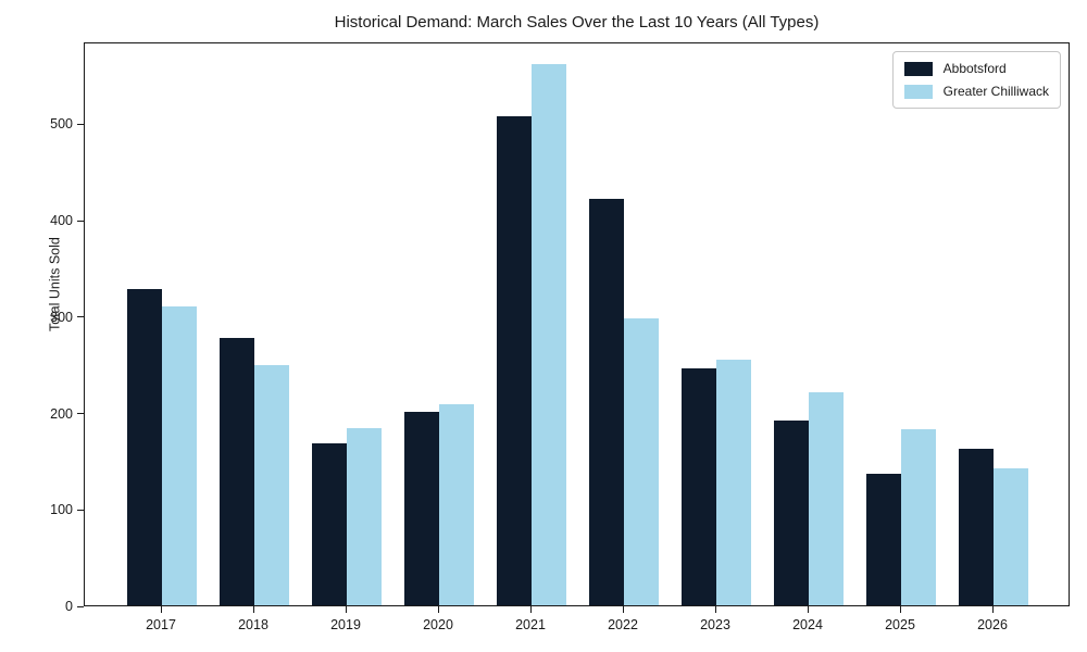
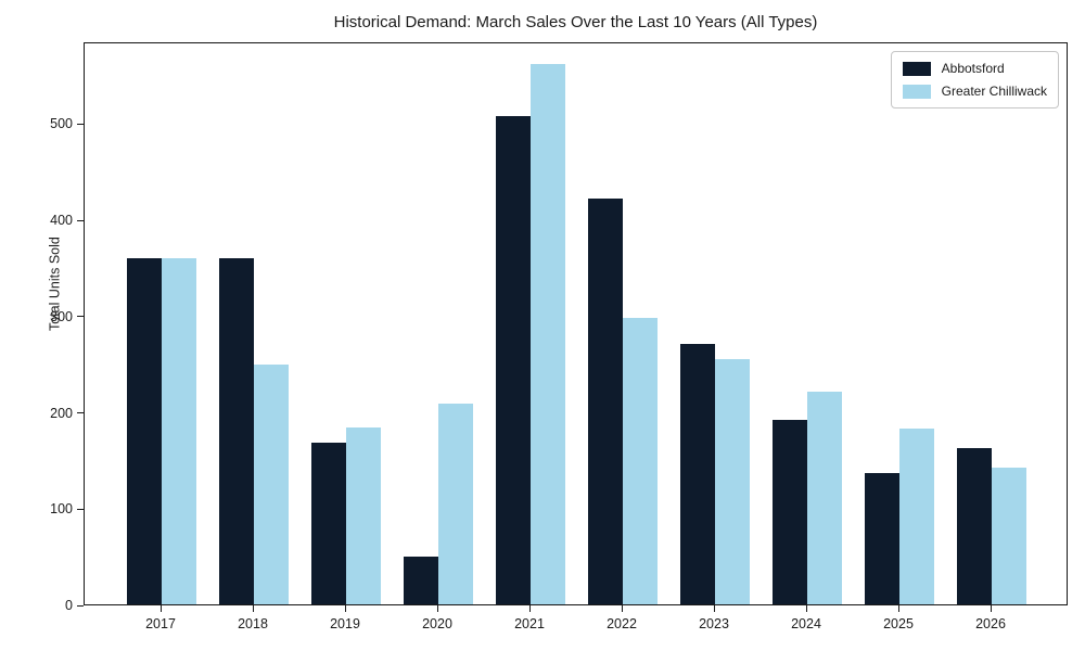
Abbotsford/2017: 330 -> 360
Greater Chilliwack/2017: 310 -> 360
Abbotsford/2018: 280 -> 360
Abbotsford/2020: 200 -> 50
Abbotsford/2023: 250 -> 270
